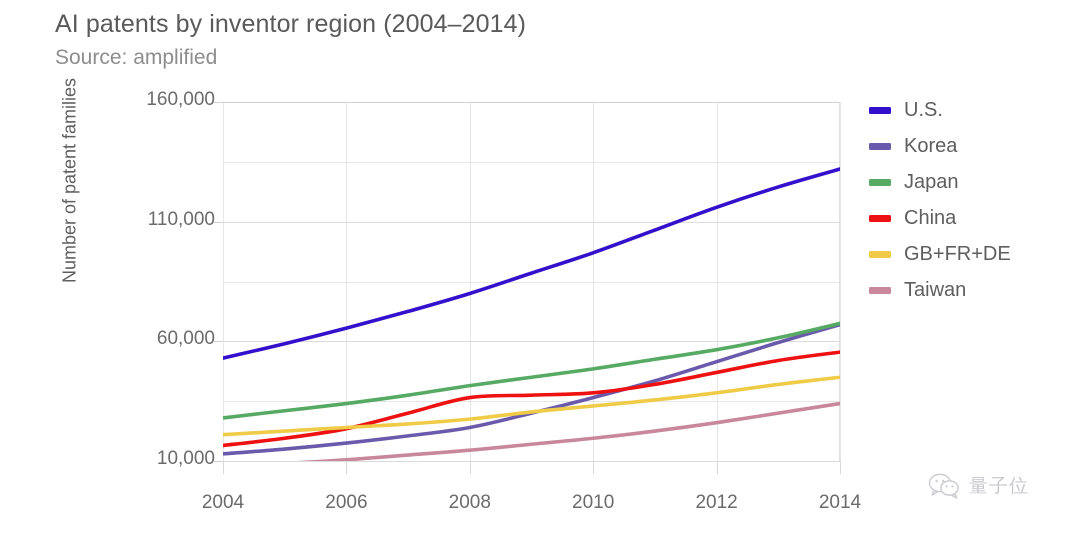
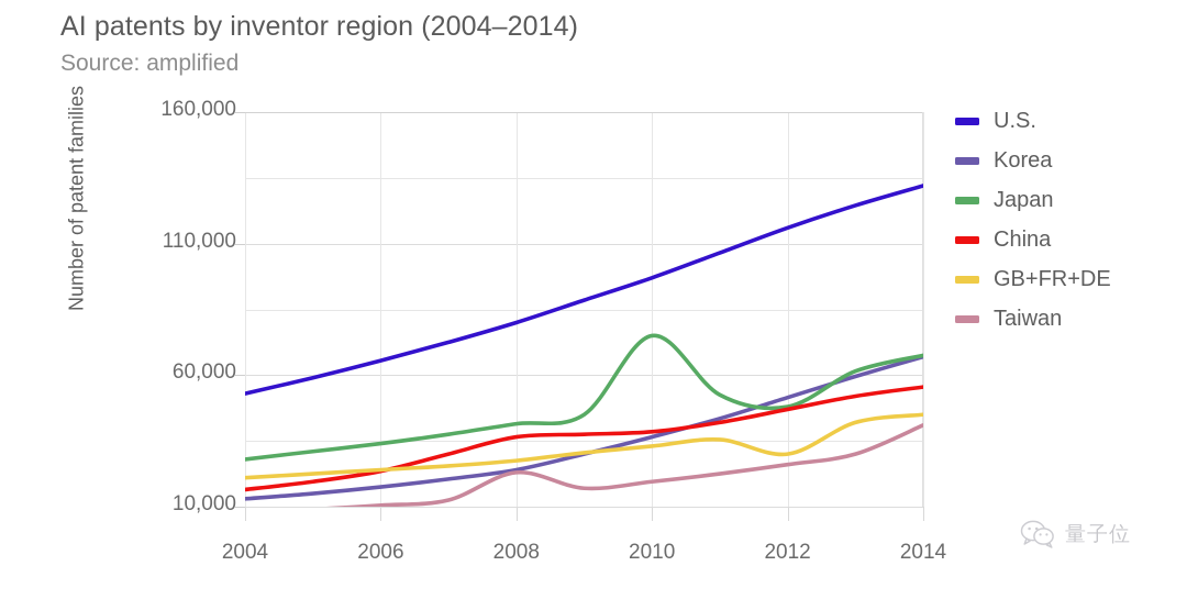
Taiwan/2008: 14000 -> 23000
Japan/2010: 48000 -> 75000
Japan/2012: 56000 -> 48000
GB+FR+DE/2012: 38000 -> 30000
Taiwan/2014: 34000 -> 41000
